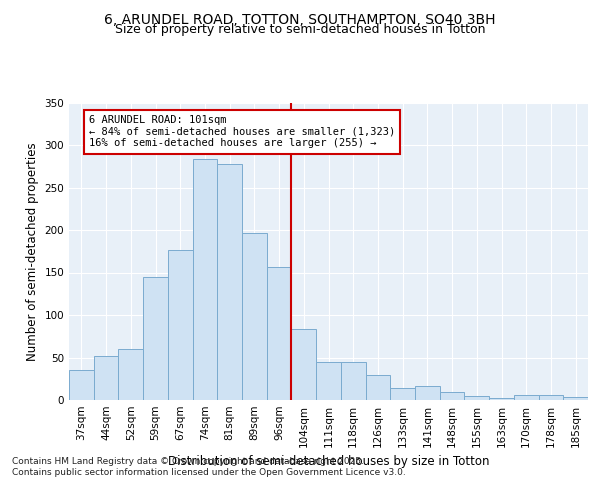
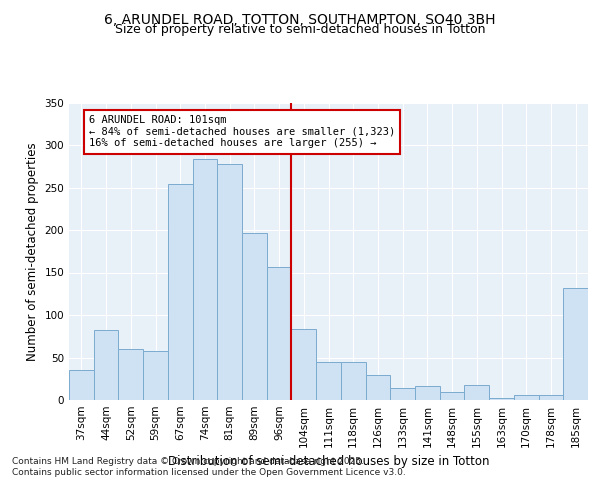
44sqm: 52 -> 82
59sqm: 145 -> 58
67sqm: 177 -> 254
155sqm: 5 -> 18
185sqm: 3 -> 132
